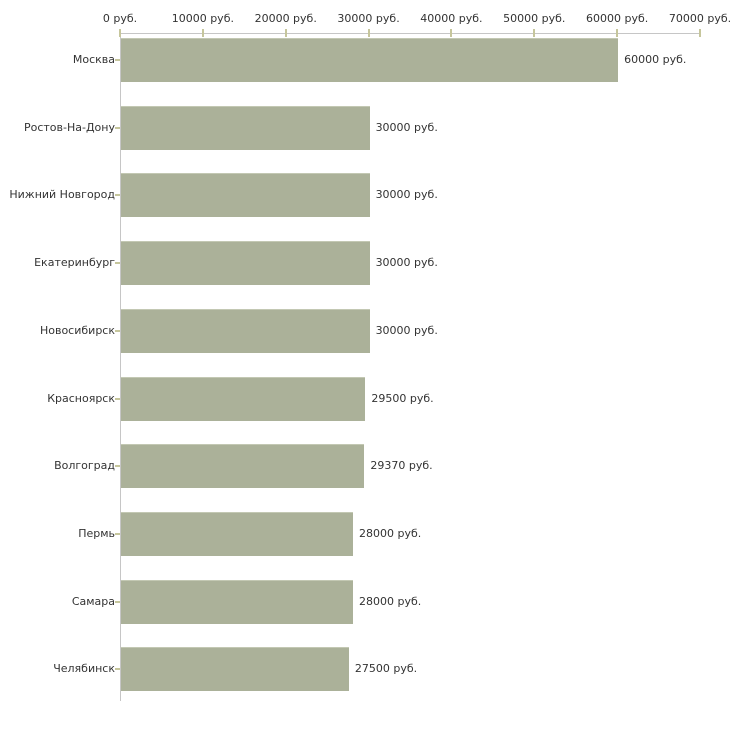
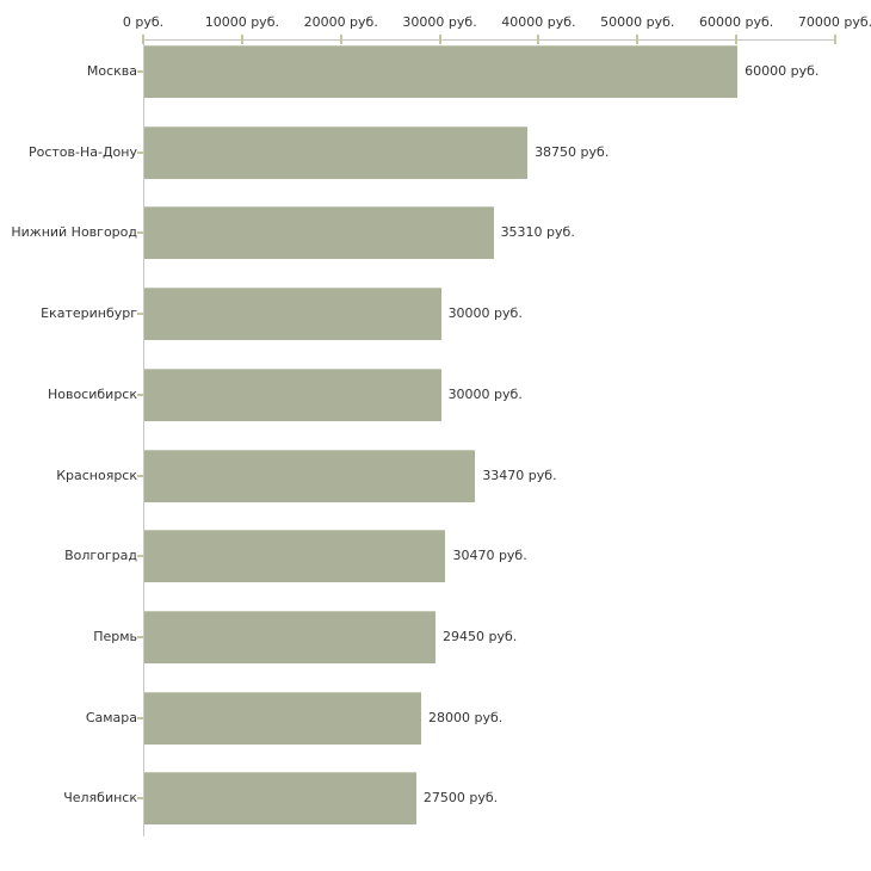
Ростов-На-Дону: 30000 -> 38750
Нижний Новгород: 30000 -> 35310
Красноярск: 29500 -> 33470
Волгоград: 29370 -> 30470
Пермь: 28000 -> 29450
